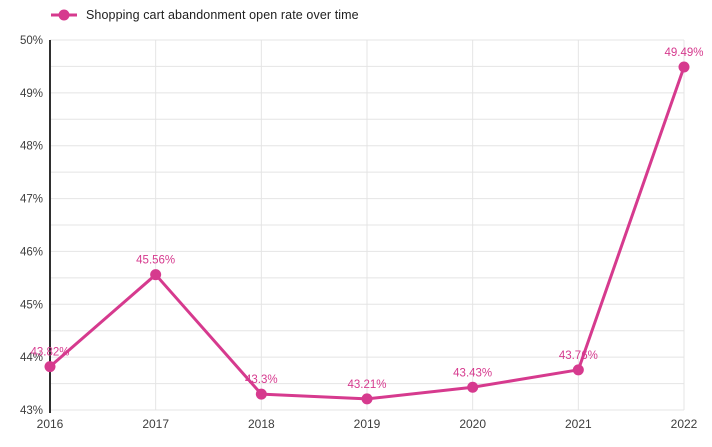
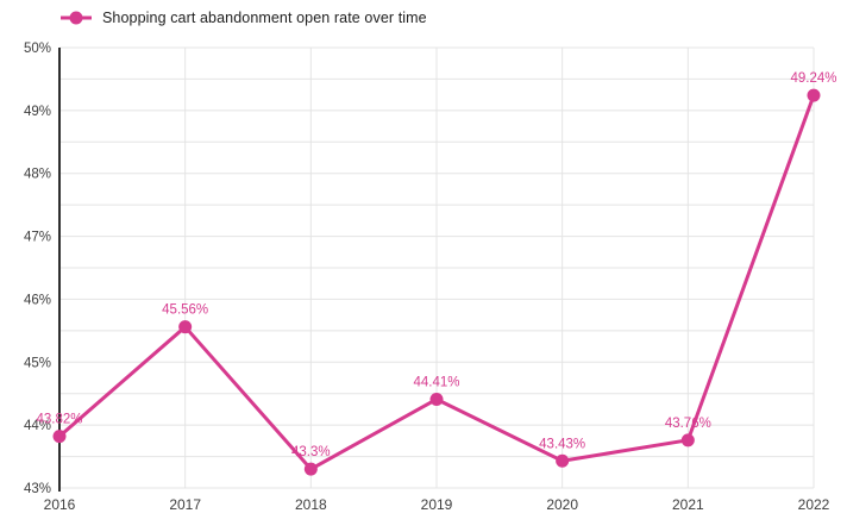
2019: 43.21% -> 44.41%
2022: 49.49% -> 49.24%
